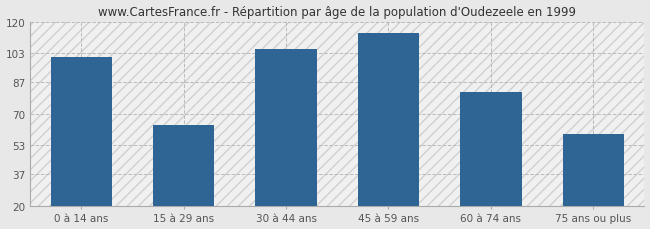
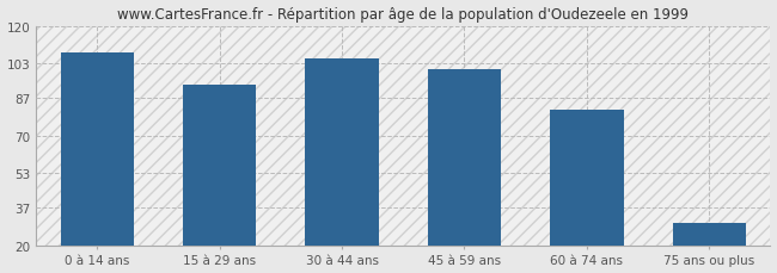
0 à 14 ans: 101 -> 108
15 à 29 ans: 64 -> 93
45 à 59 ans: 114 -> 100
75 ans ou plus: 59 -> 30
